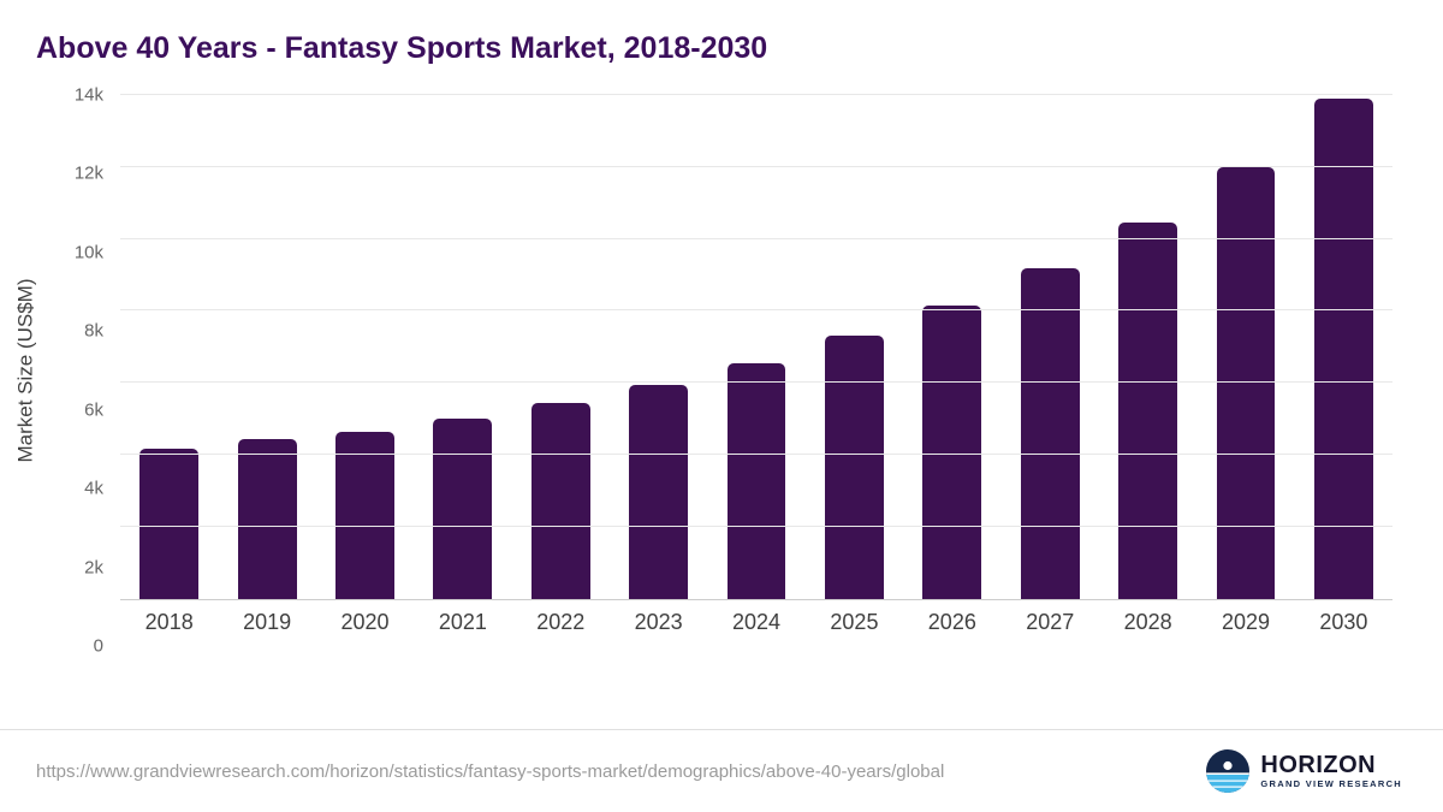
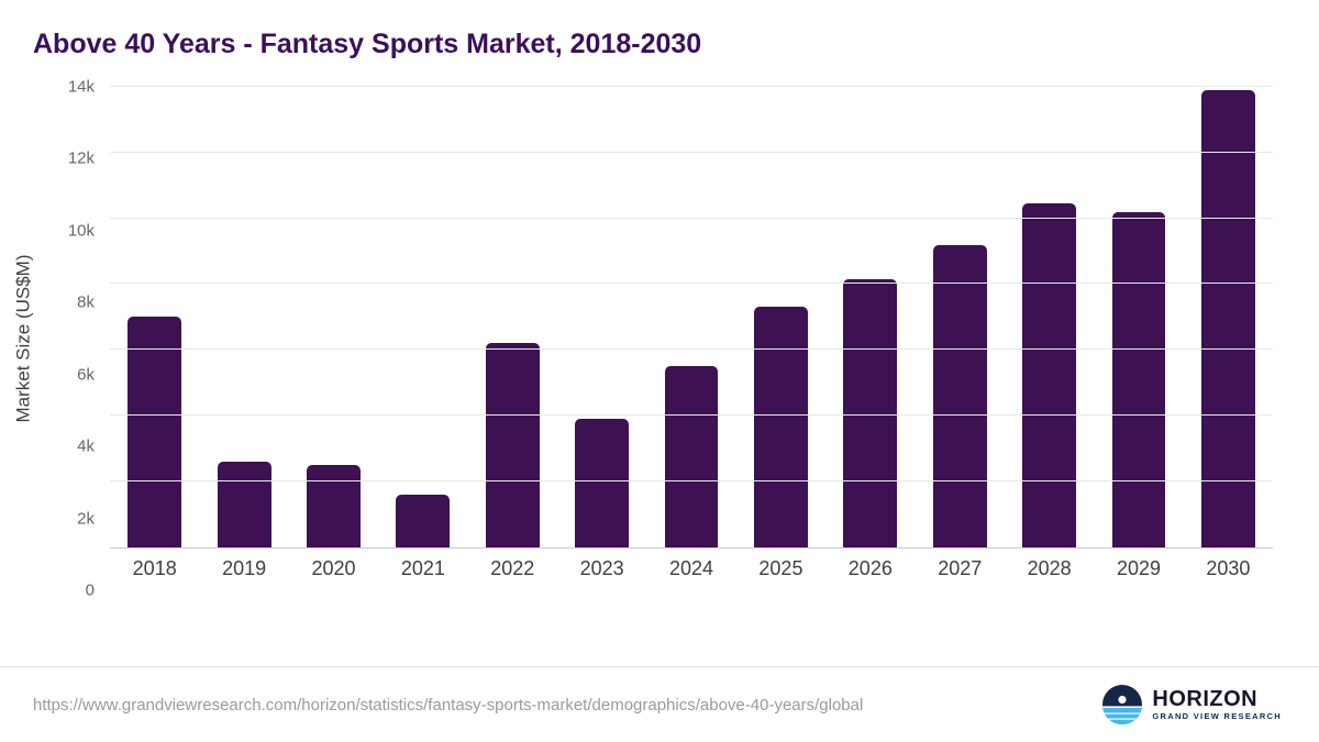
2018: 4.2k -> 7.0k
2019: 4.4k -> 2.6k
2020: 4.6k -> 2.5k
2021: 5.0k -> 1.6k
2022: 5.4k -> 6.2k
2023: 6.0k -> 3.9k
2024: 6.6k -> 5.5k
2029: 12.0k -> 10.2k
